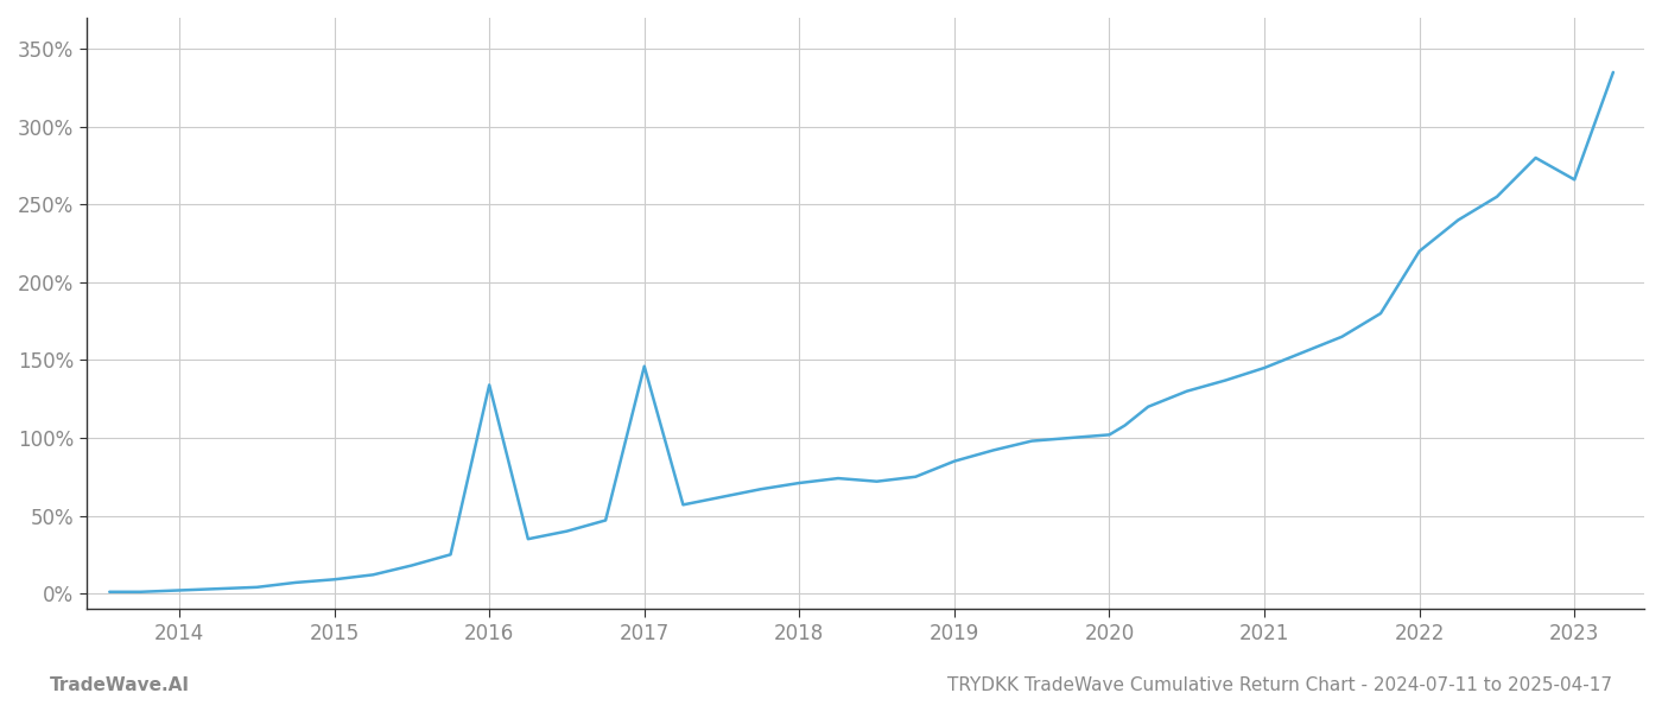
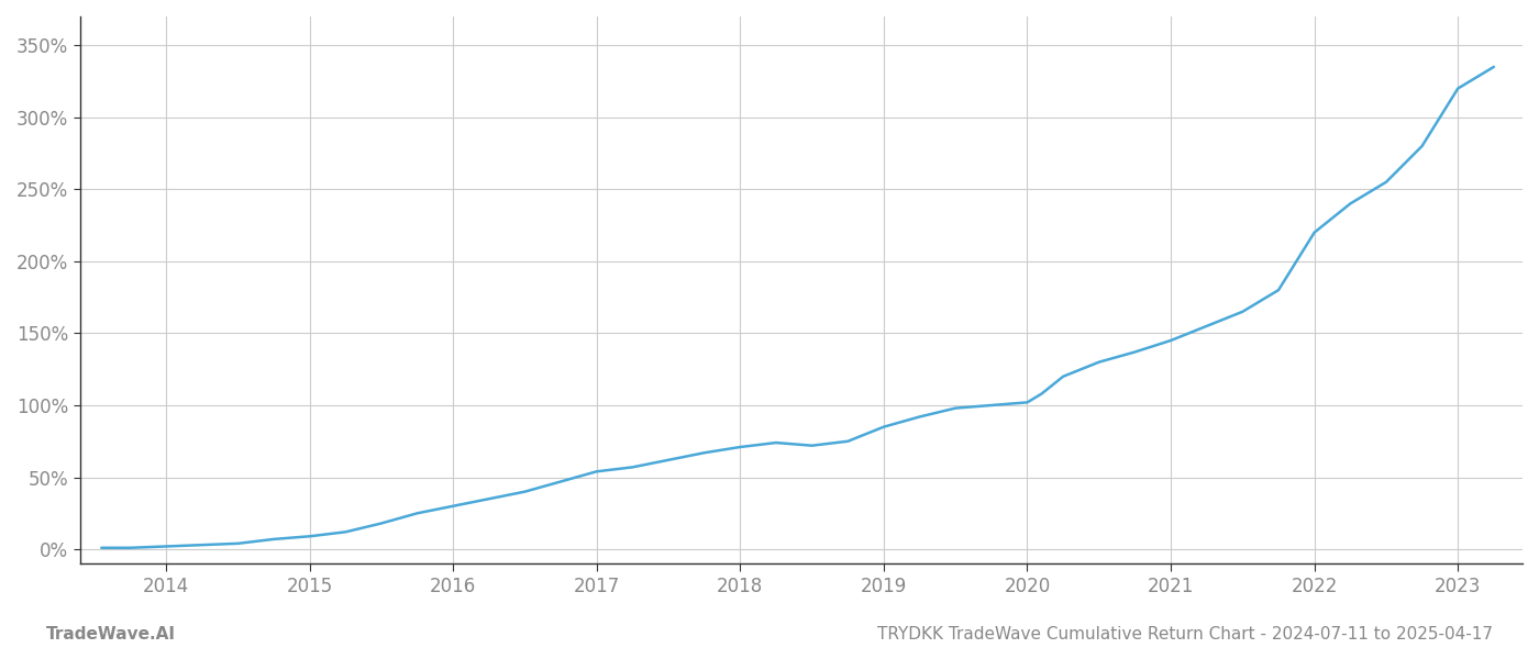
2016: 134% -> 30%
2017: 146% -> 54%
2023: 266% -> 320%
